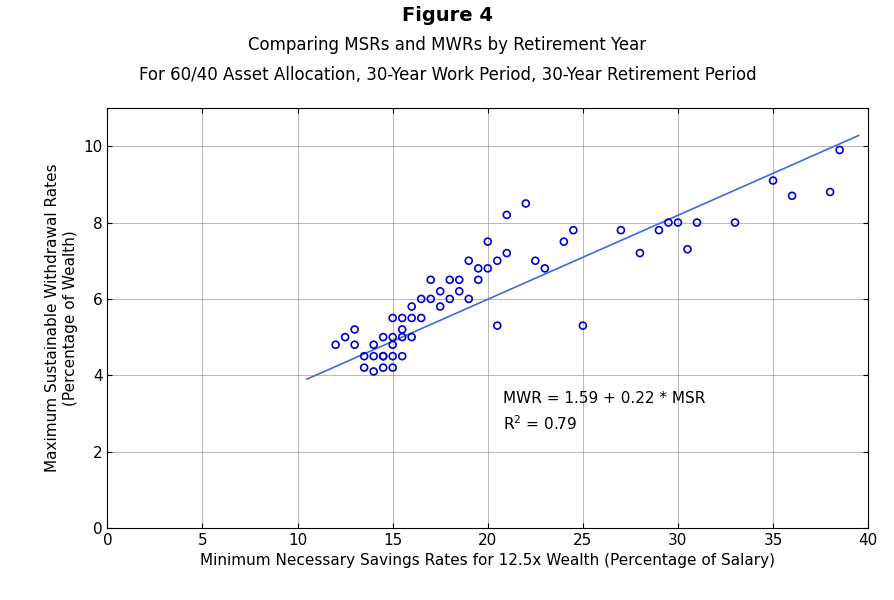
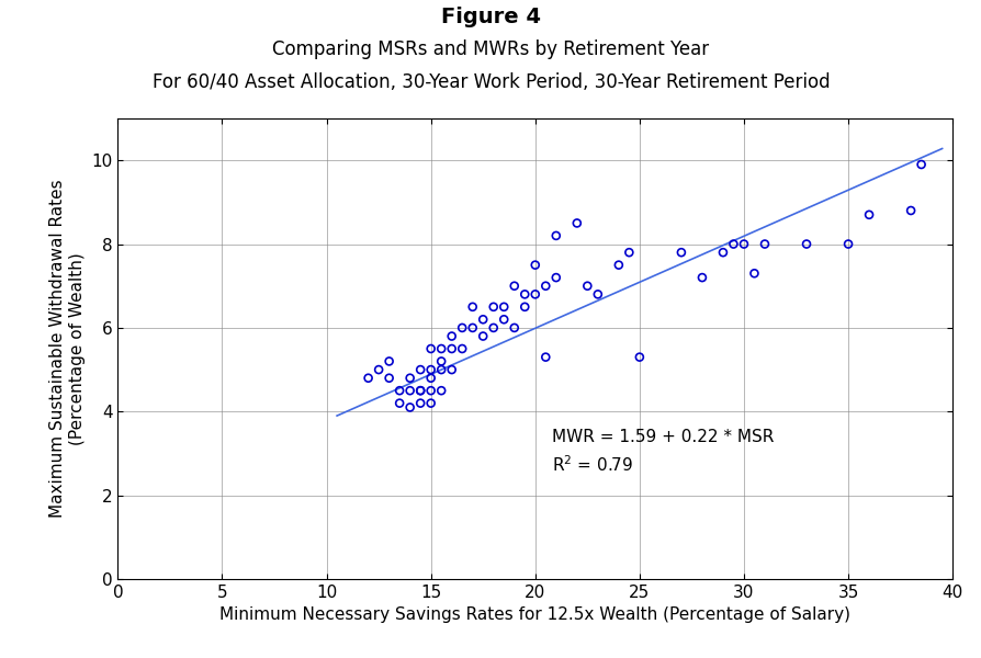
35: 9.1 -> 8.0
